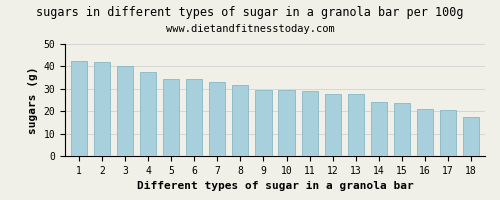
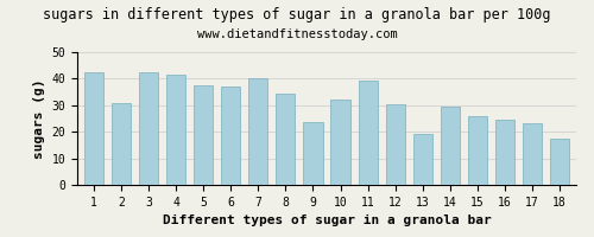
2: 42.0 -> 31.0
3: 40.0 -> 42.5
4: 37.5 -> 41.5
5: 34.5 -> 37.5
6: 34.5 -> 37.0
7: 33.0 -> 40.0
8: 31.5 -> 34.5
9: 29.5 -> 23.5
10: 29.5 -> 32.0
11: 29.0 -> 39.5
12: 27.5 -> 30.5
13: 27.5 -> 19.0
14: 24.0 -> 29.5
15: 23.5 -> 26.0
16: 21.0 -> 24.5
17: 20.5 -> 23.0
